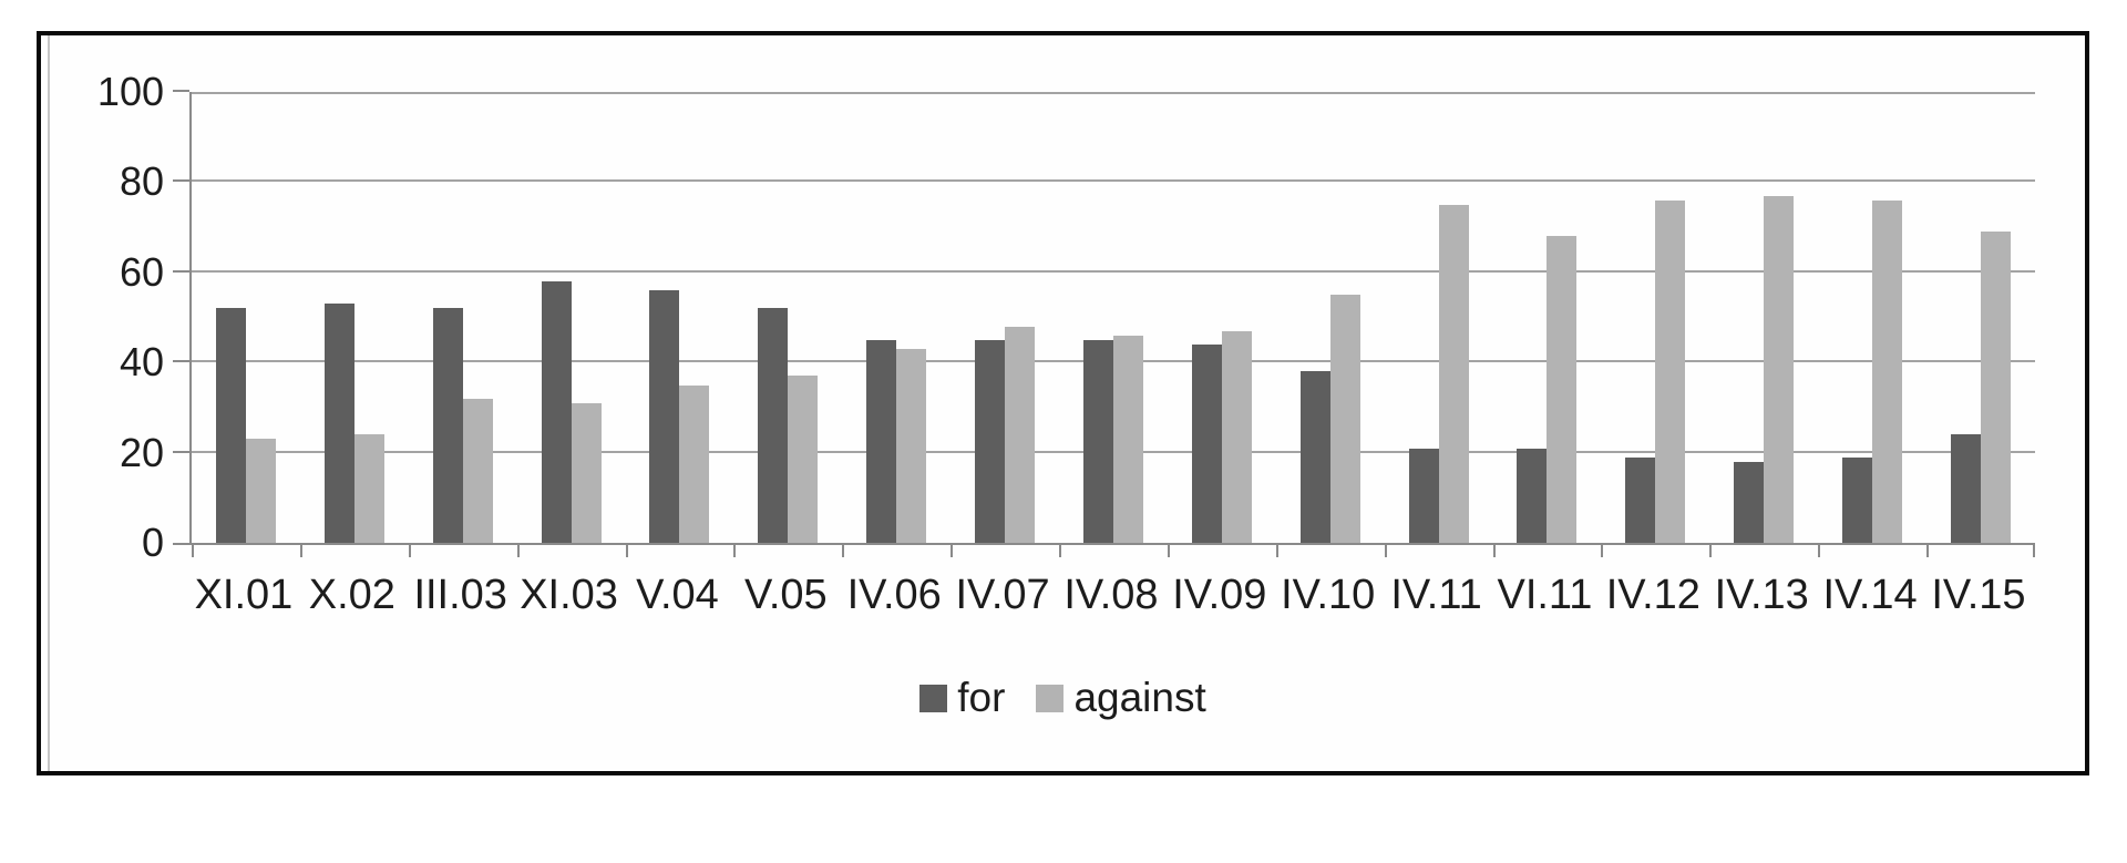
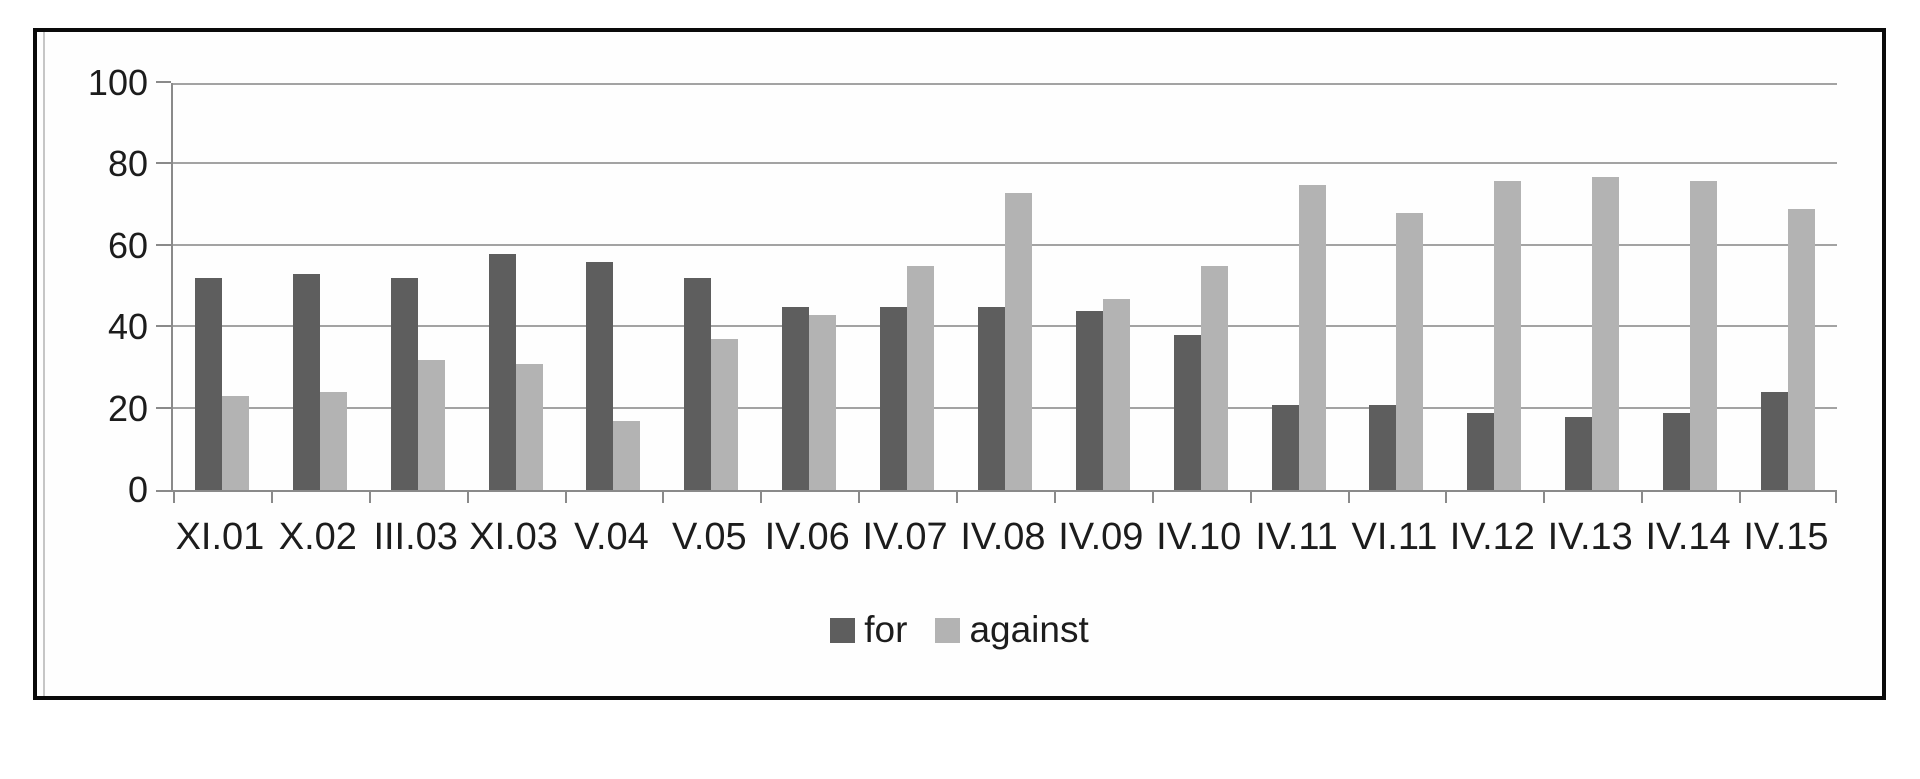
against/V.04: 35 -> 17
against/IV.07: 48 -> 55
against/IV.08: 46 -> 73
